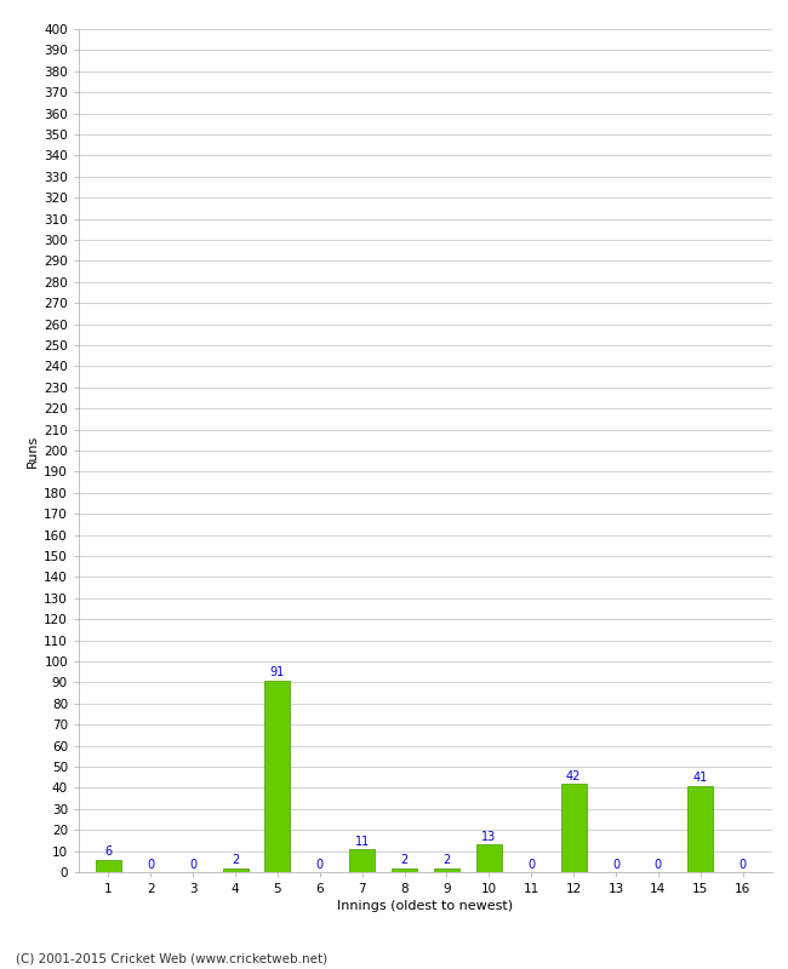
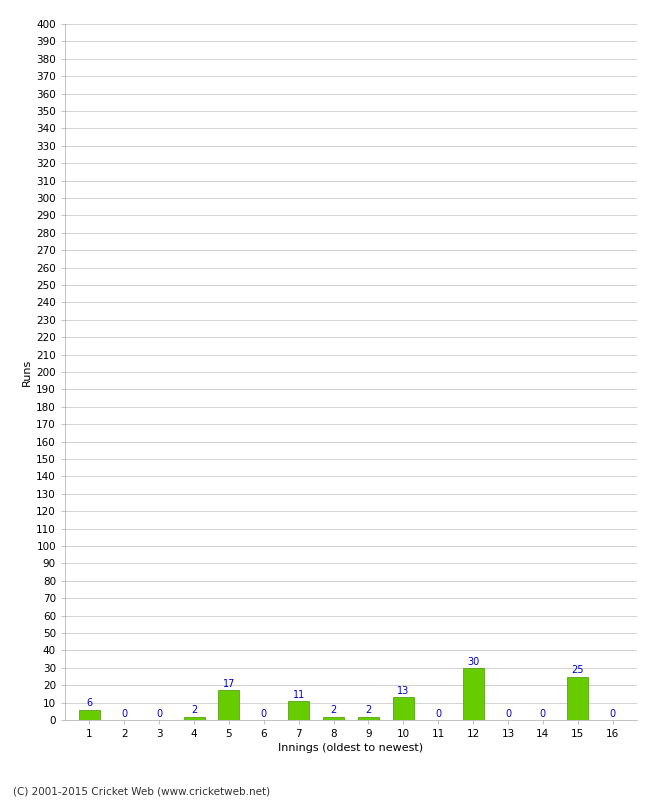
5: 91 -> 17
12: 42 -> 30
15: 41 -> 25
